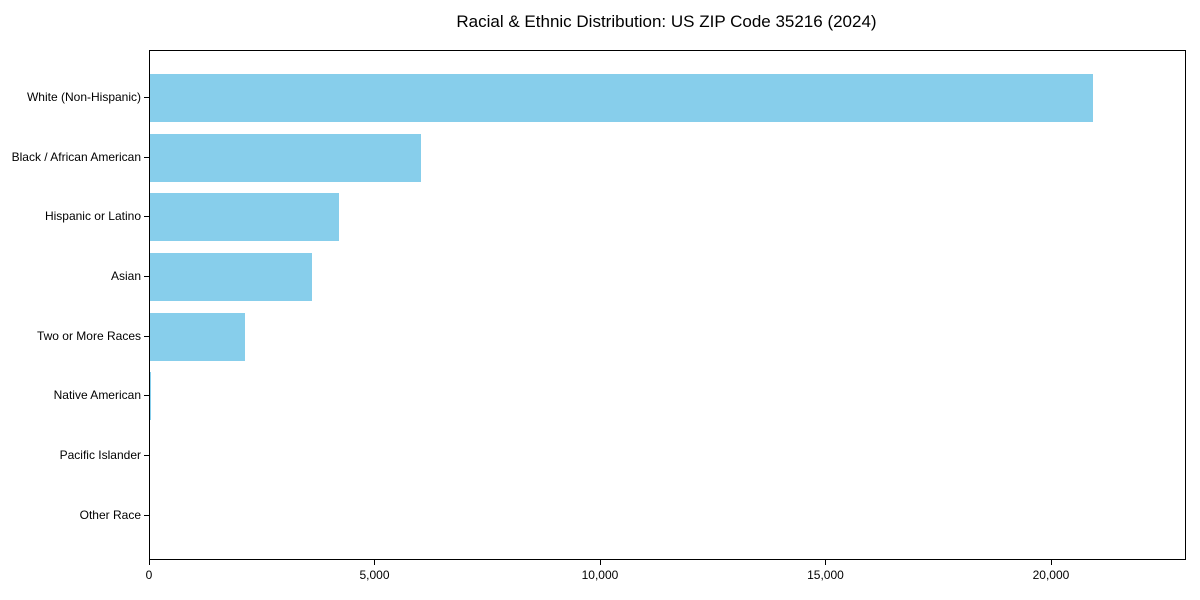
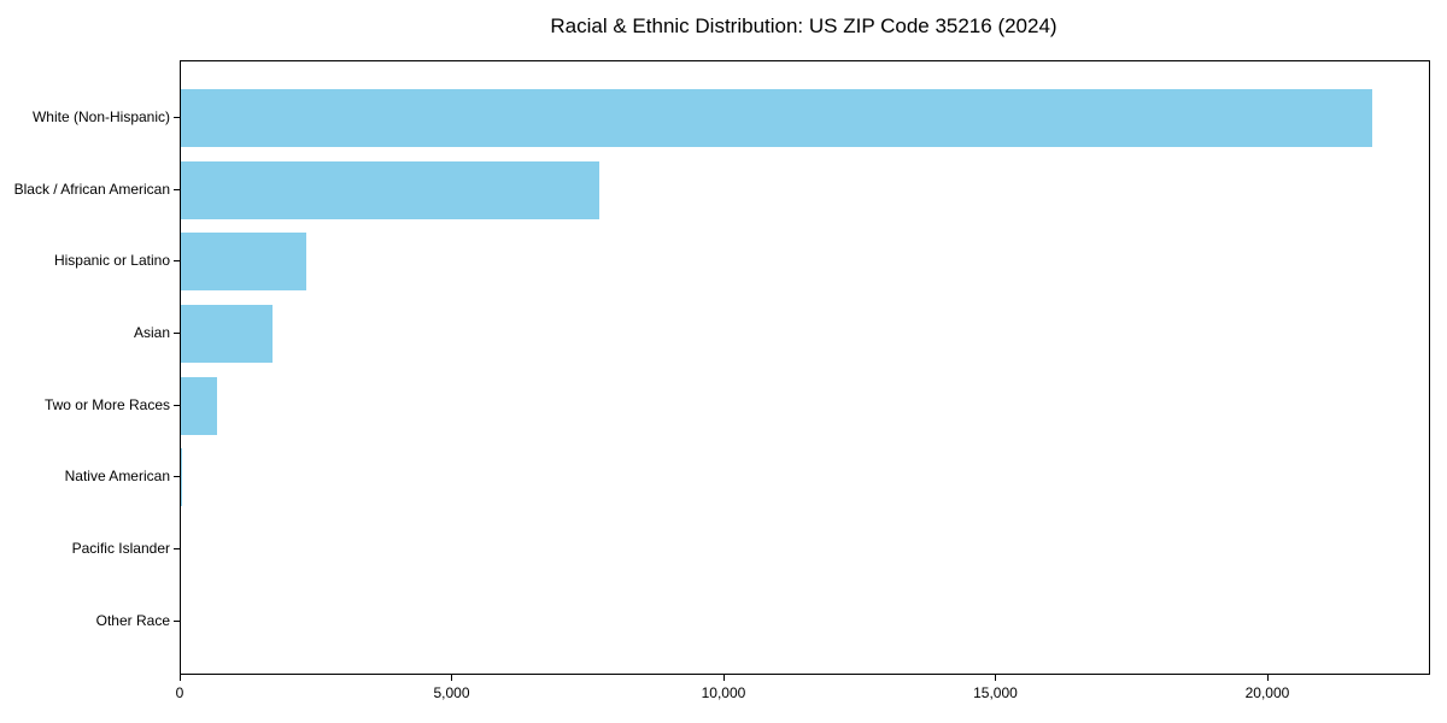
White (Non-Hispanic): 20900 -> 21900
Black / African American: 6000 -> 7700
Hispanic or Latino: 4200 -> 2300
Asian: 3600 -> 1700
Two or More Races: 2100 -> 700
